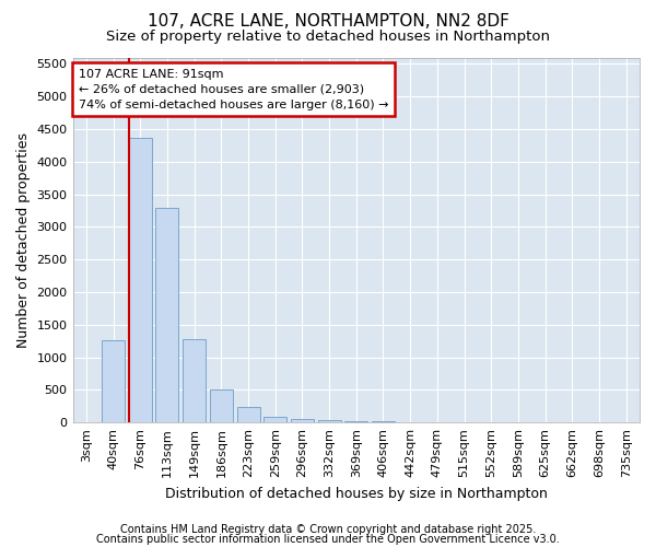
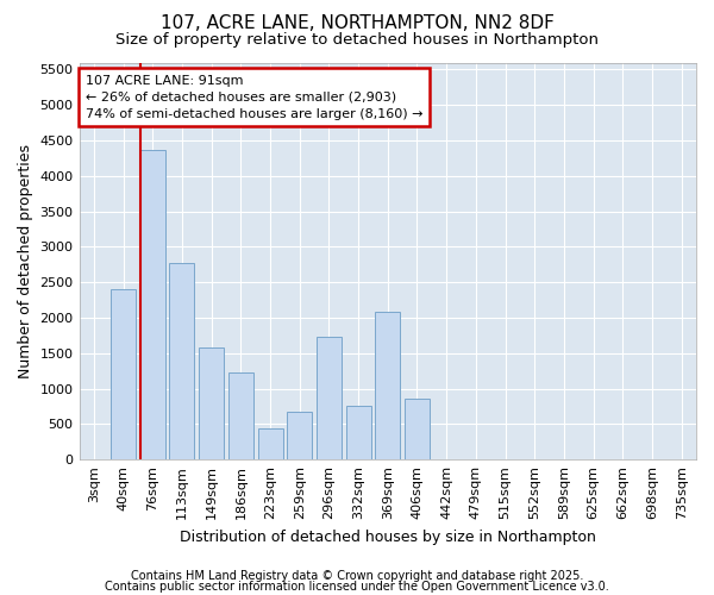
40sqm: 1270 -> 2400
113sqm: 3290 -> 2780
149sqm: 1280 -> 1580
186sqm: 500 -> 1220
223sqm: 230 -> 440
259sqm: 80 -> 680
296sqm: 50 -> 1740
332sqm: 30 -> 760
369sqm: 20 -> 2080
406sqm: 10 -> 860
